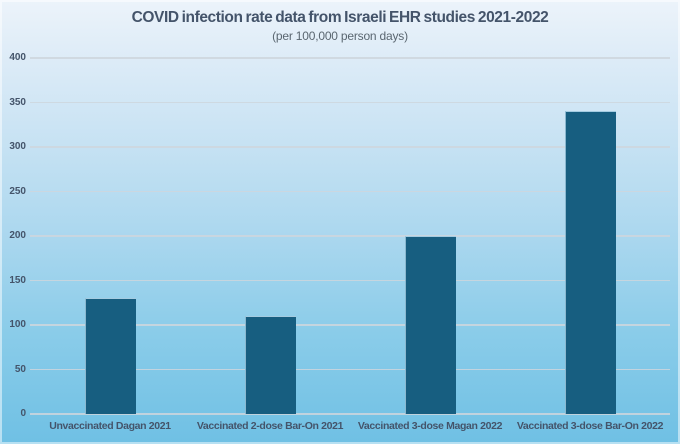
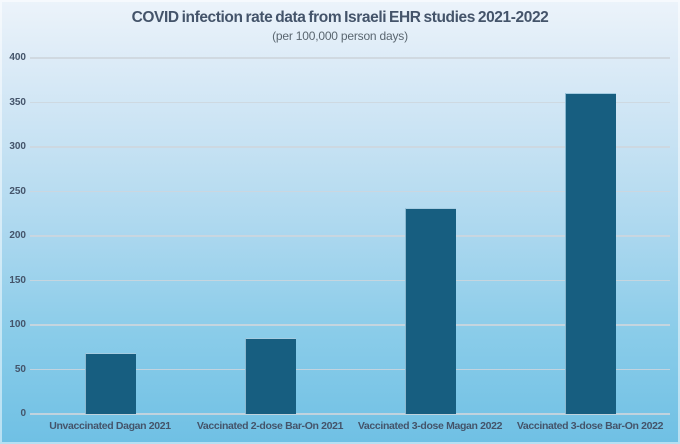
Unvaccinated Dagan 2021: 130 -> 70
Vaccinated 2-dose Bar-On 2021: 110 -> 80
Vaccinated 3-dose Magan 2022: 200 -> 230
Vaccinated 3-dose Bar-On 2022: 340 -> 360
